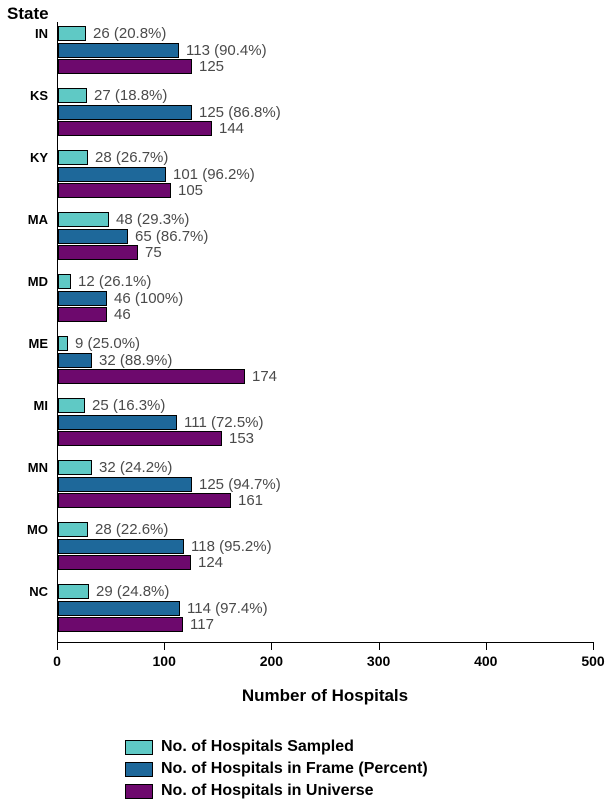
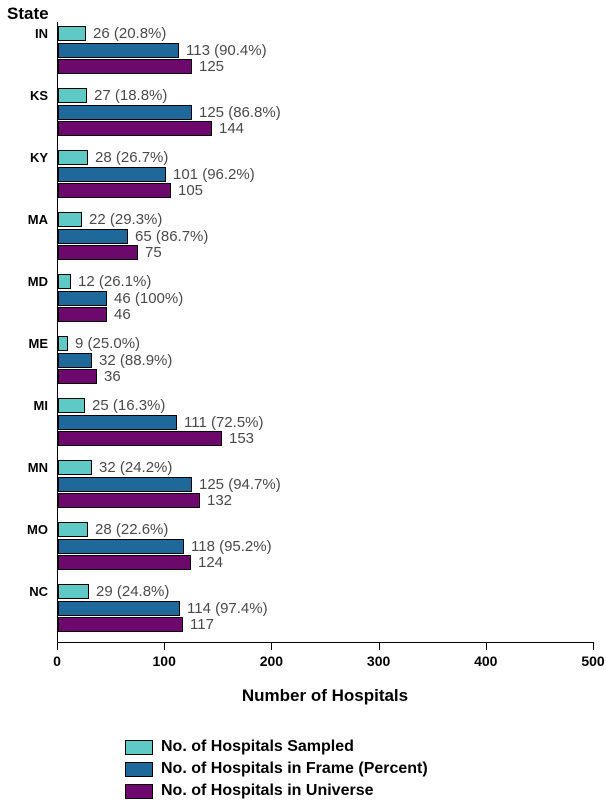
No. of Hospitals Sampled/MA: 48 -> 22
No. of Hospitals in Universe/ME: 174 -> 36
No. of Hospitals in Universe/MN: 161 -> 132
